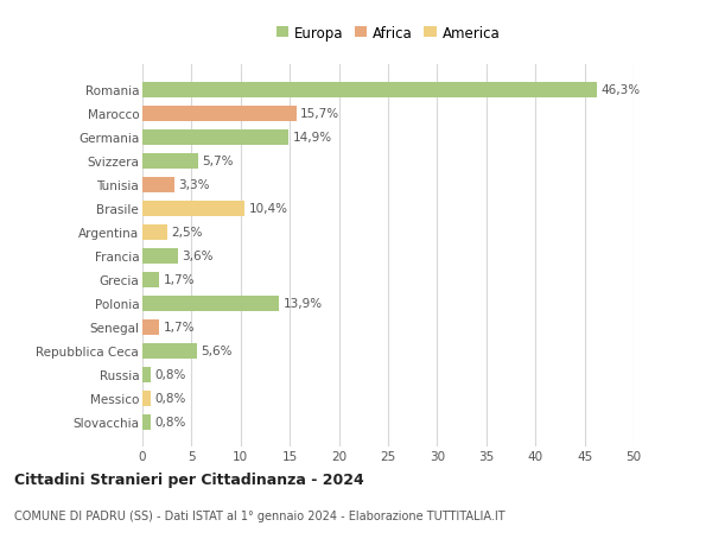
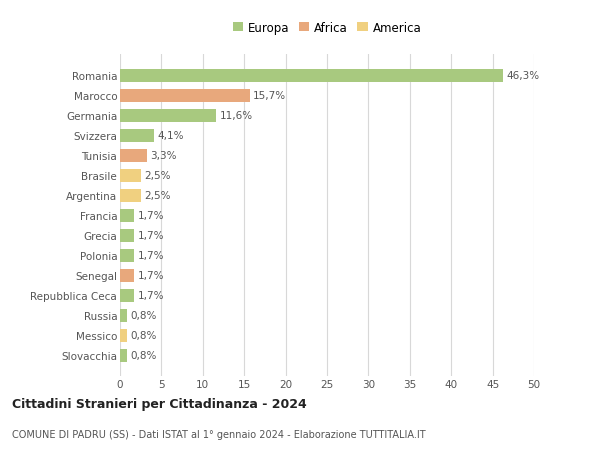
Germania: 14,9% -> 11,6%
Svizzera: 5,7% -> 4,1%
Brasile: 10,4% -> 2,5%
Francia: 3,6% -> 1,7%
Polonia: 13,9% -> 1,7%
Repubblica Ceca: 5,6% -> 1,7%
